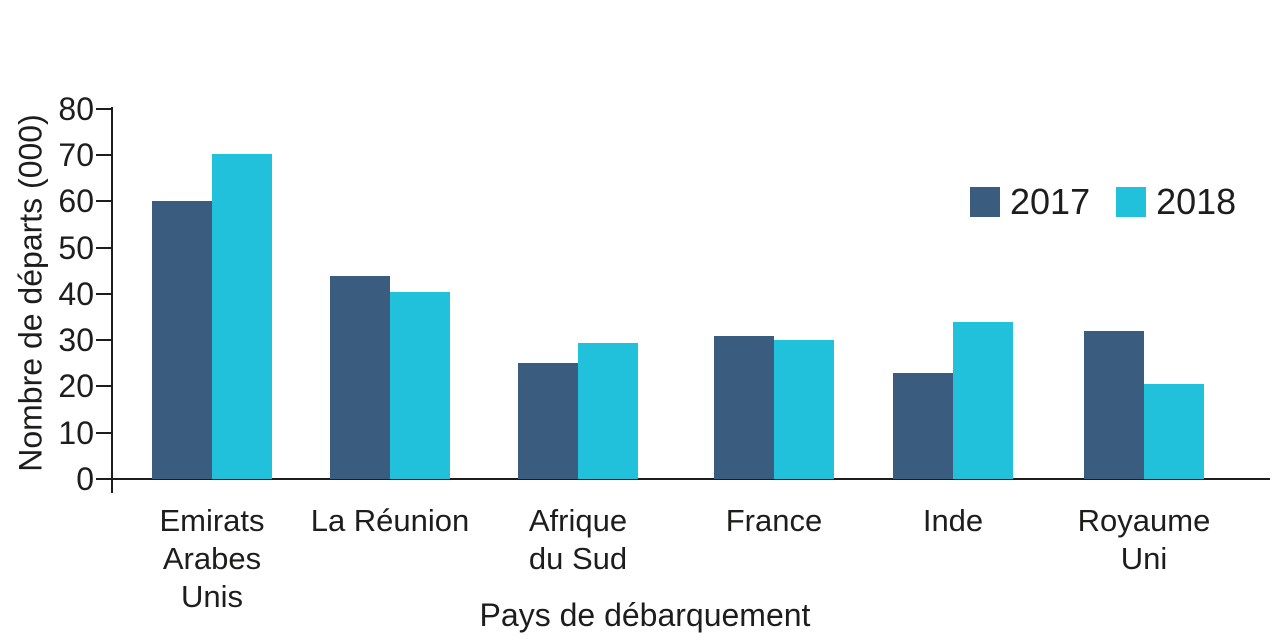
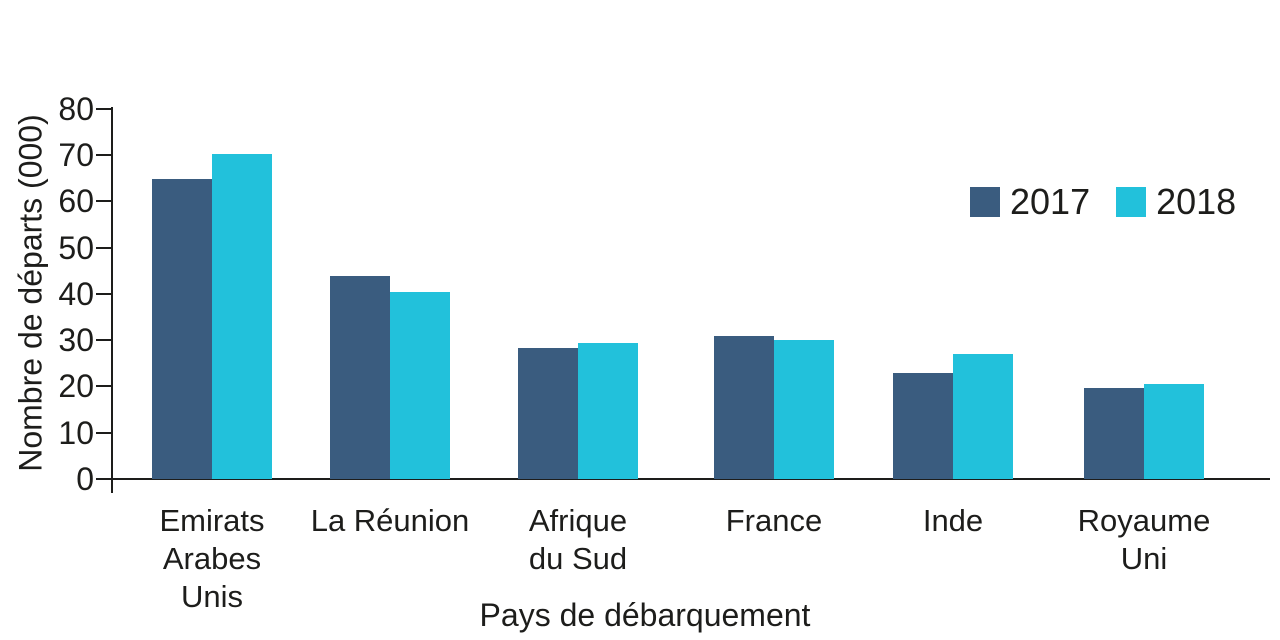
2017/Emirats Arabes Unis: 60 -> 65
2017/Afrique du Sud: 25 -> 28
2018/Inde: 34 -> 27
2017/Royaume Uni: 32 -> 20
